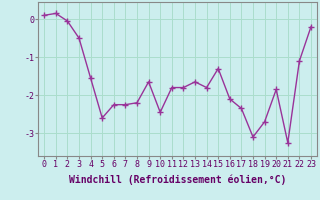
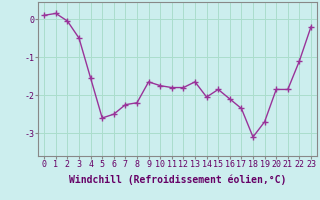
6: -2.25 -> -2.50
10: -2.45 -> -1.75
14: -1.80 -> -2.05
15: -1.30 -> -1.85
21: -3.25 -> -1.85
